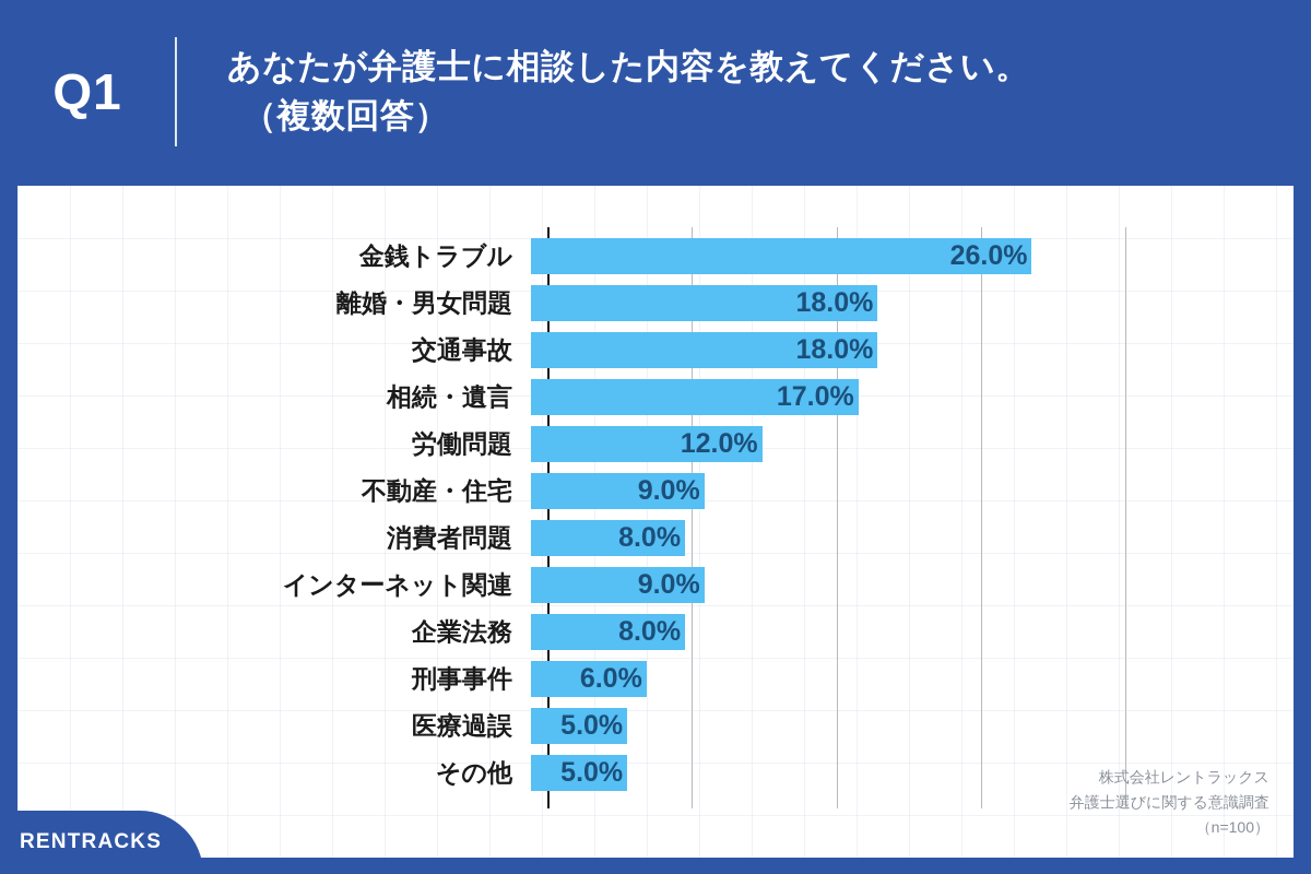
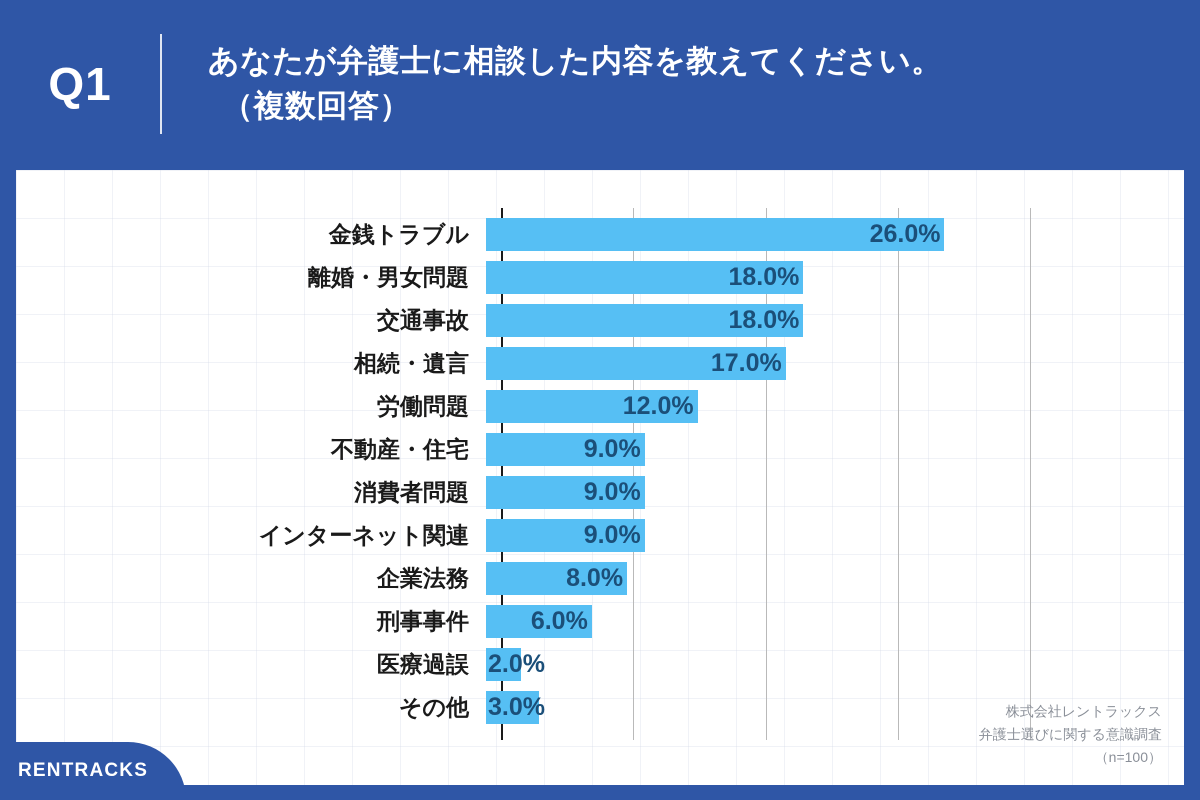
消費者問題: 8.0% -> 9.0%
医療過誤: 5.0% -> 2.0%
その他: 5.0% -> 3.0%
